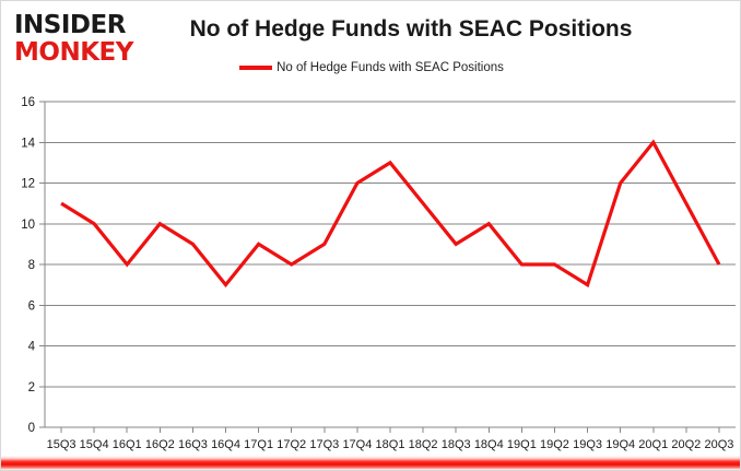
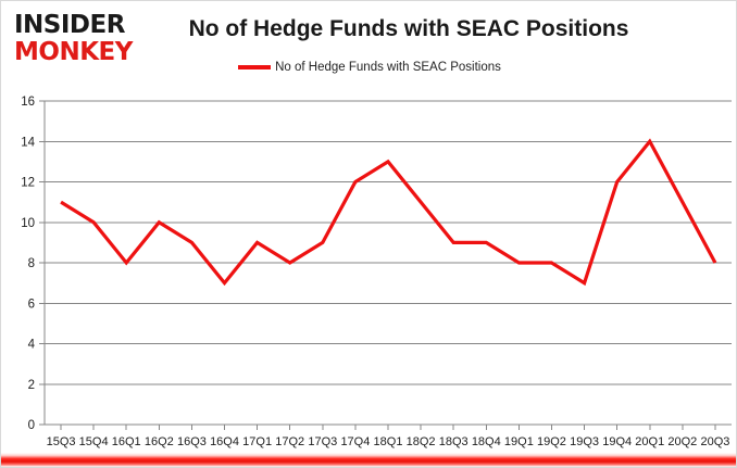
18Q4: 10 -> 9
